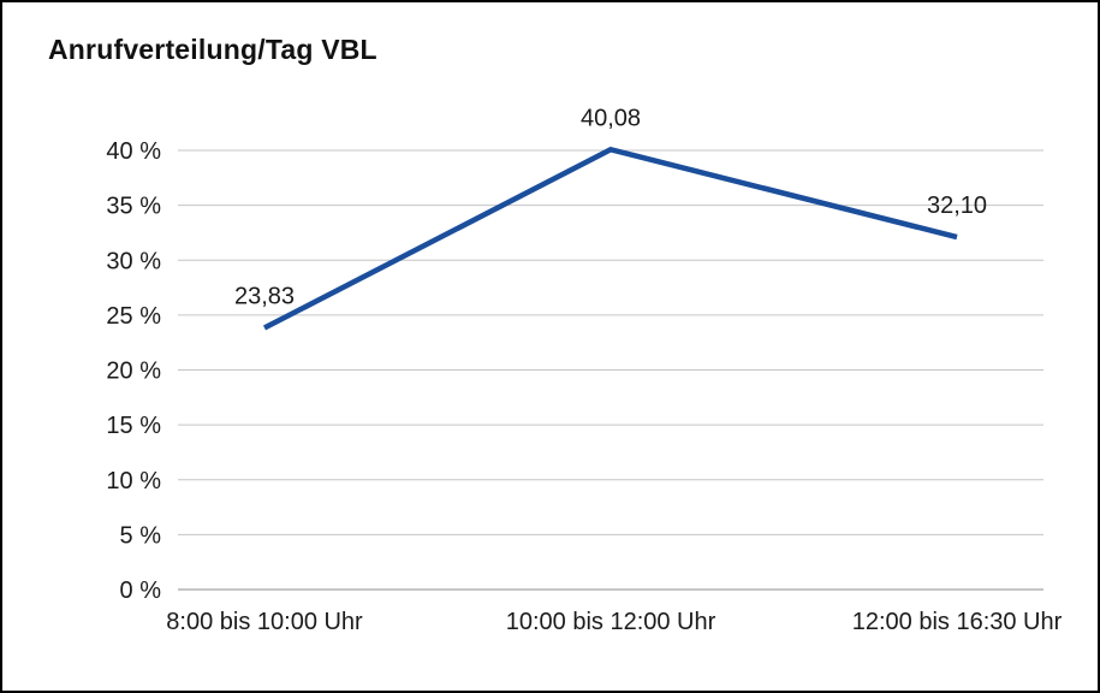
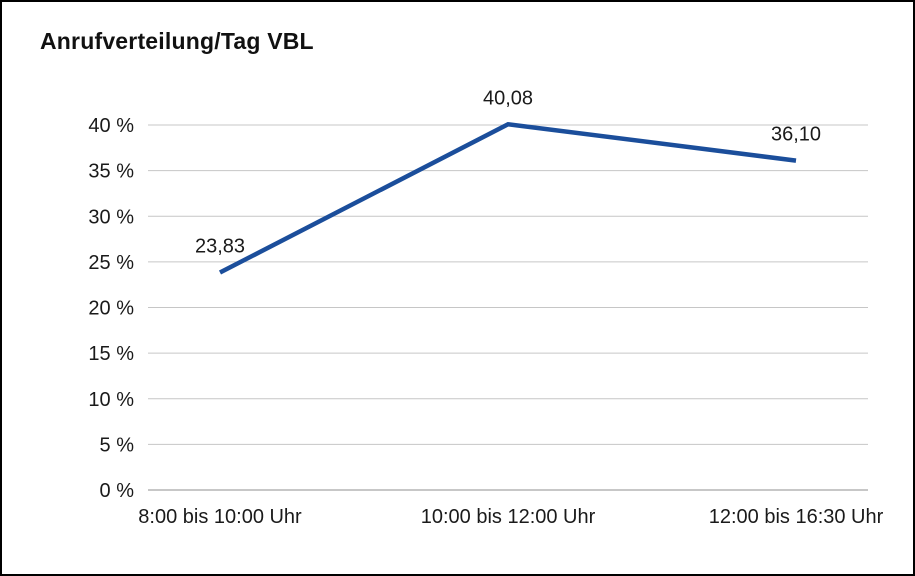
12:00 bis 16:30 Uhr: 32,10 -> 36,10
